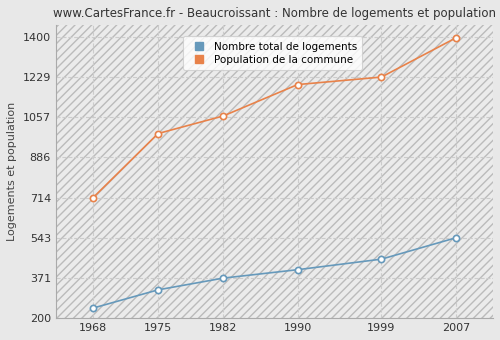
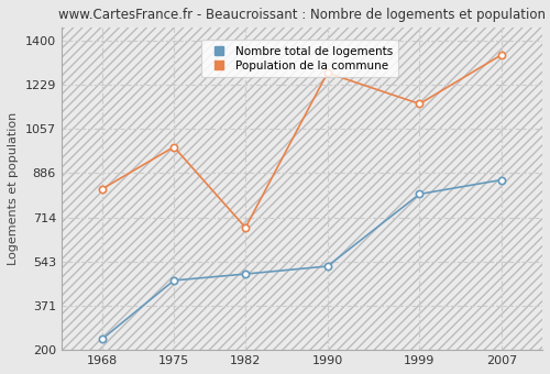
Population de la commune/1968: 714 -> 825
Nombre total de logements/1975: 321 -> 470
Nombre total de logements/1982: 371 -> 495
Population de la commune/1982: 1063 -> 675
Nombre total de logements/1990: 407 -> 525
Population de la commune/1990: 1197 -> 1275
Nombre total de logements/1999: 452 -> 805
Population de la commune/1999: 1229 -> 1155
Nombre total de logements/2007: 543 -> 860
Population de la commune/2007: 1396 -> 1345
